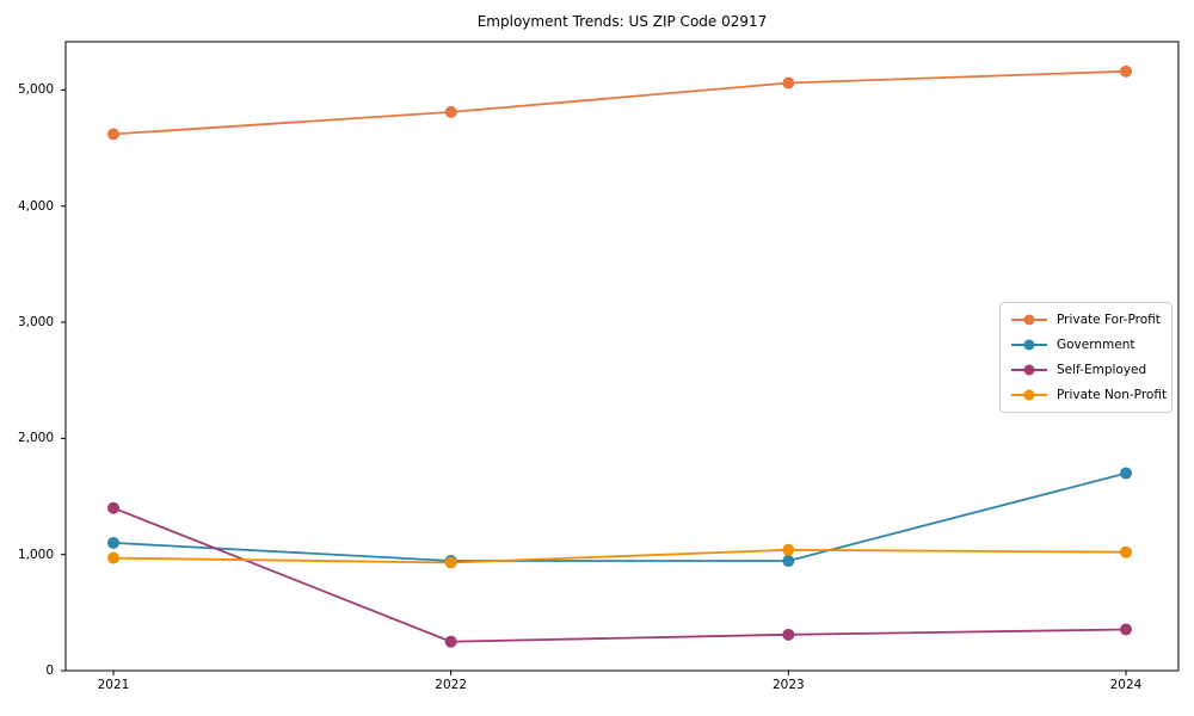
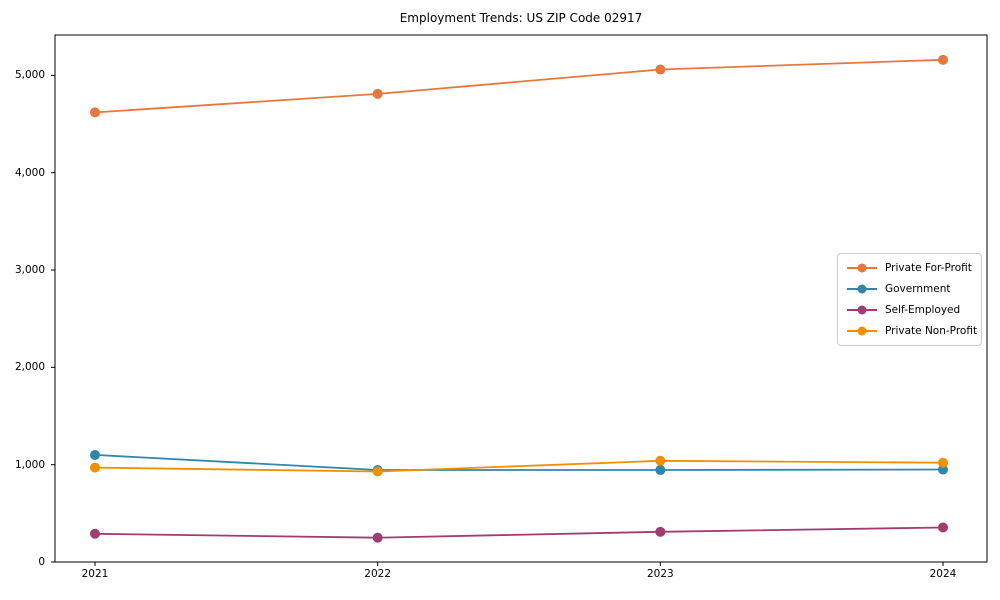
Self-Employed/2021: 1400 -> 300
Government/2024: 1700 -> 1000
